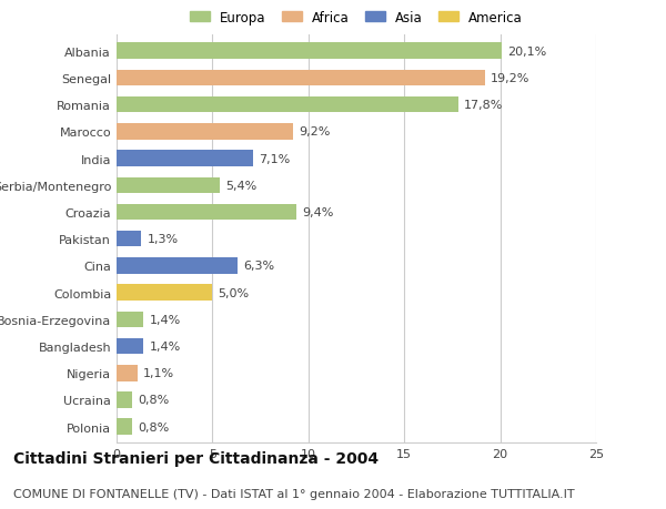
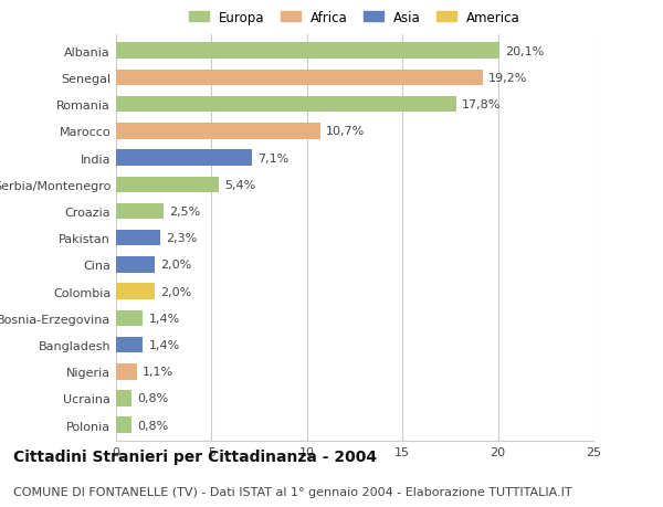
Marocco: 9,2% -> 10,7%
Croazia: 9,4% -> 2,5%
Pakistan: 1,3% -> 2,3%
Cina: 6,3% -> 2,0%
Colombia: 5,0% -> 2,0%
